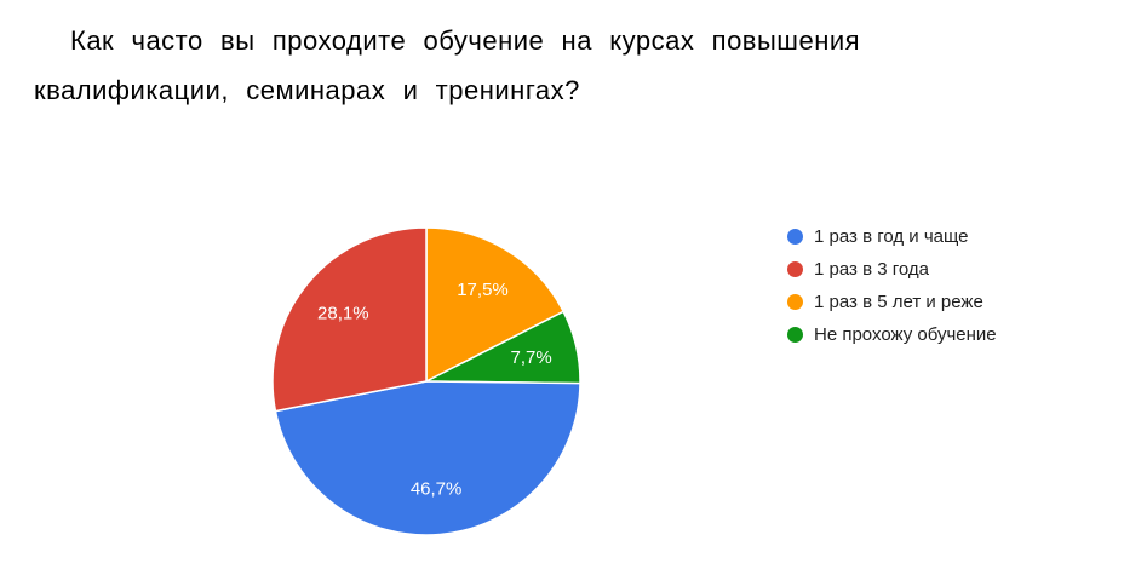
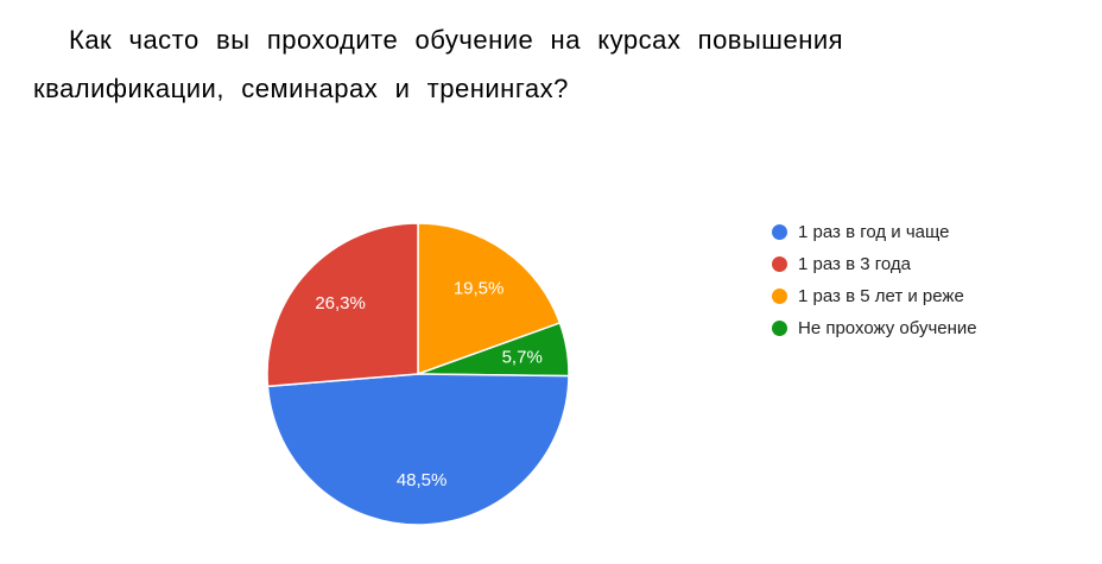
1 раз в год и чаще: 46,7% -> 48,5%
1 раз в 3 года: 28,1% -> 26,3%
1 раз в 5 лет и реже: 17,5% -> 19,5%
Не прохожу обучение: 7,7% -> 5,7%
